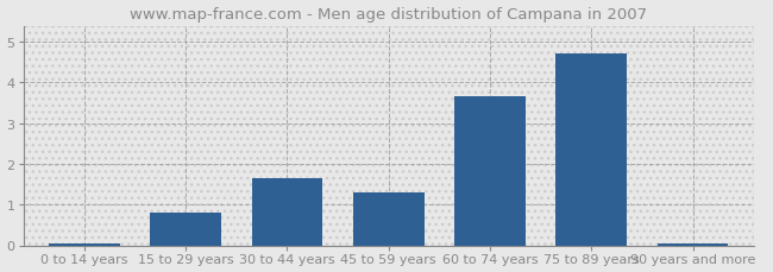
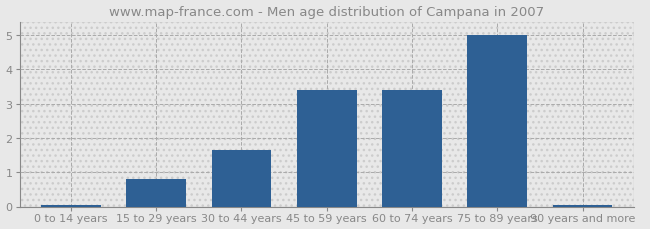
45 to 59 years: 1.30 -> 3.40
60 to 74 years: 3.65 -> 3.40
75 to 89 years: 4.70 -> 5.00
